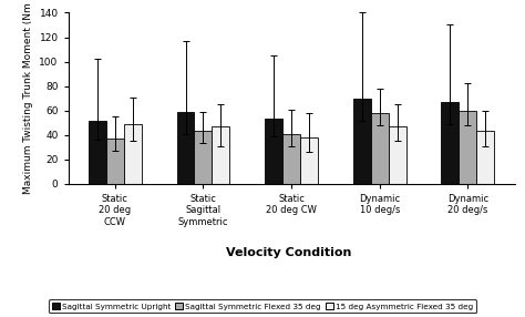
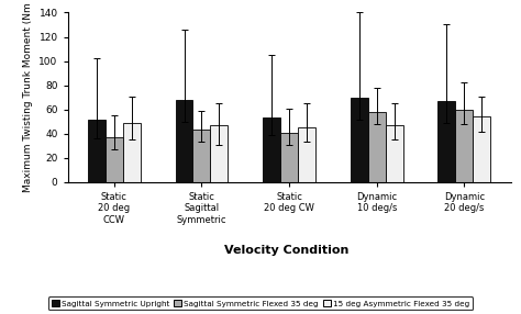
Sagittal Symmetric Upright/Static Sagittal Symmetric: 59 -> 68
15 deg Asymmetric Flexed 35 deg/Static 20 deg CW: 38 -> 45
15 deg Asymmetric Flexed 35 deg/Dynamic 20 deg/s: 43 -> 54
